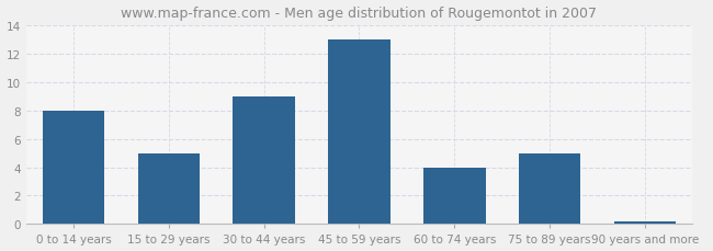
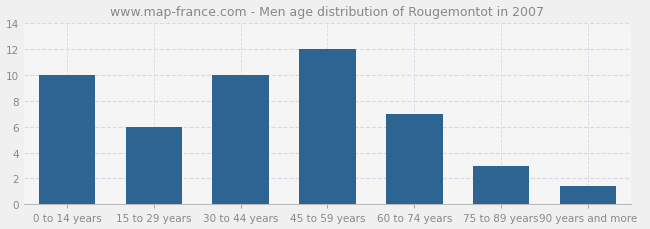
0 to 14 years: 8.0 -> 10.0
15 to 29 years: 5.0 -> 6.0
30 to 44 years: 9.0 -> 10.0
45 to 59 years: 13.0 -> 12.0
60 to 74 years: 4.0 -> 7.0
75 to 89 years: 5.0 -> 3.0
90 years and more: 0.2 -> 1.4
